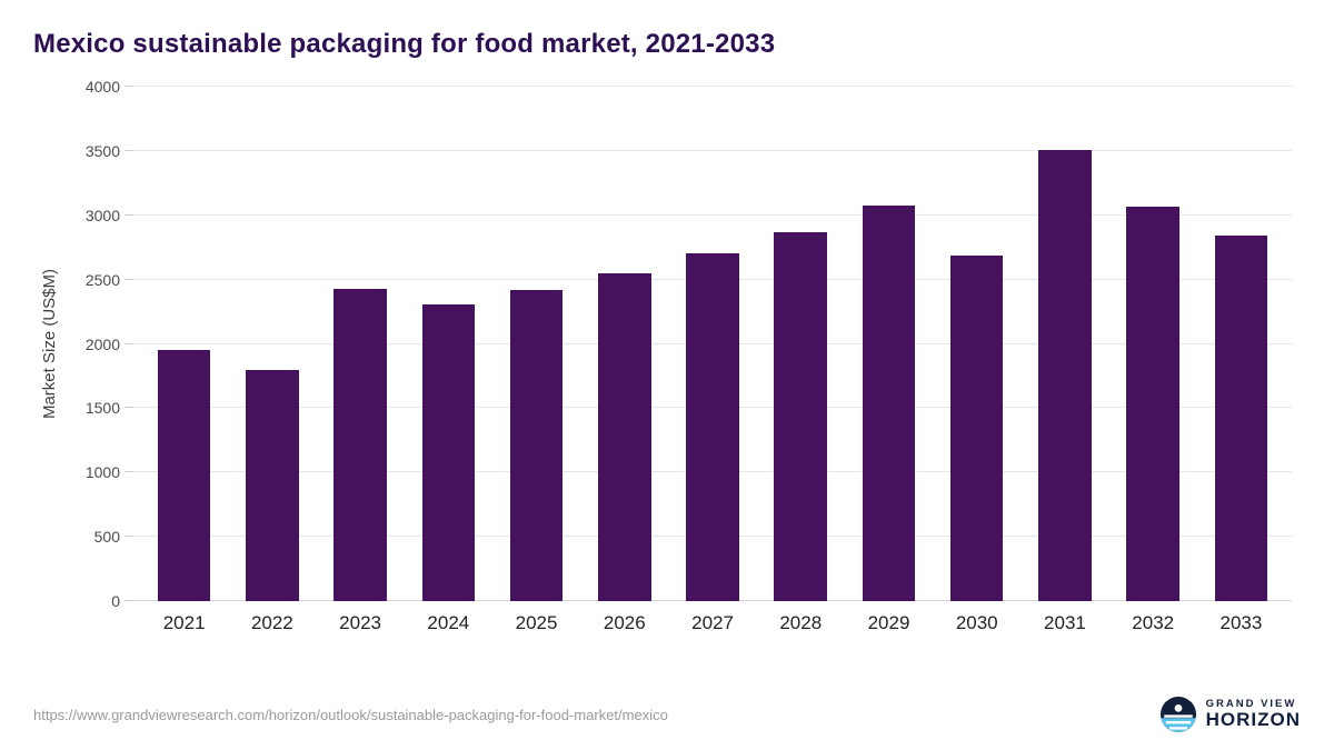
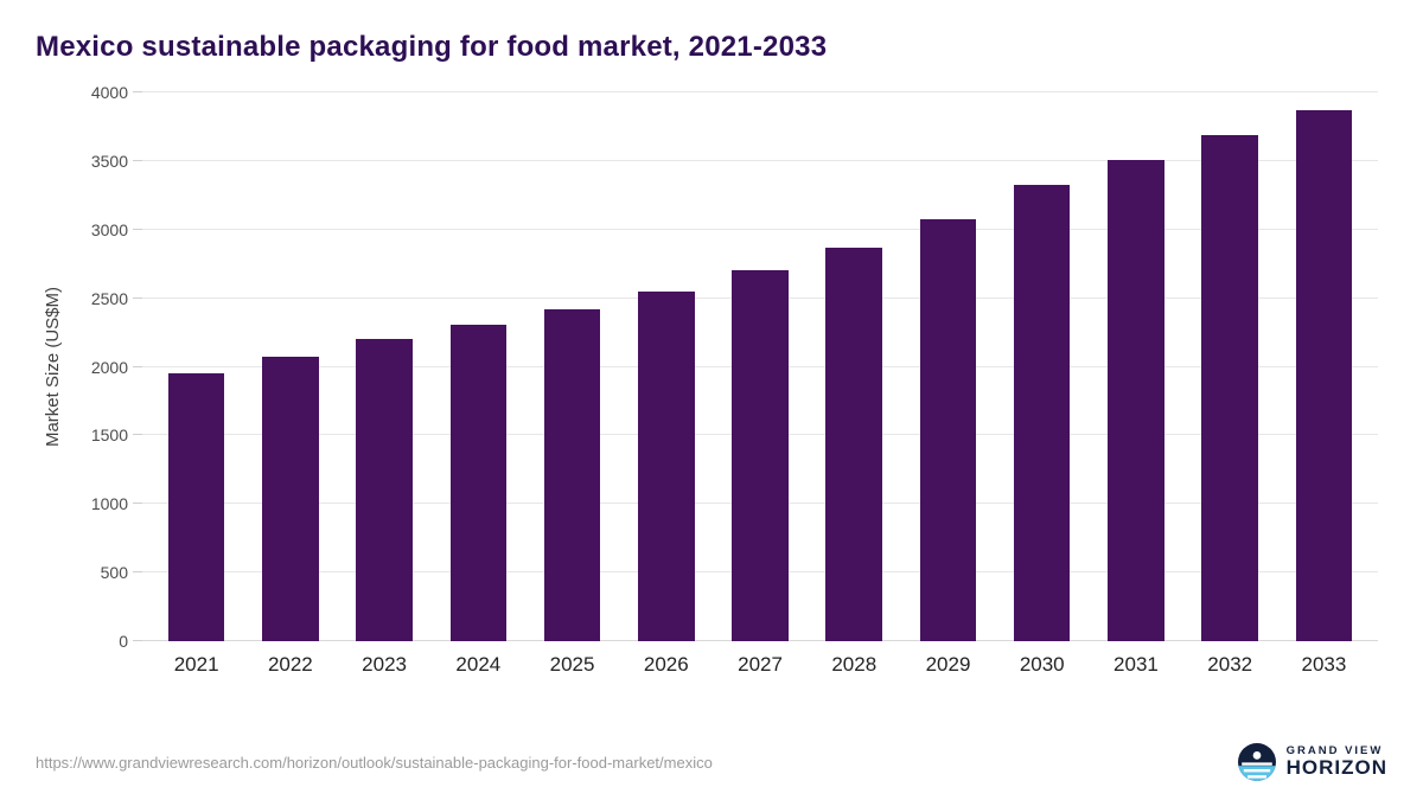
2022: 1800 -> 2080
2023: 2430 -> 2200
2030: 2690 -> 3330
2032: 3070 -> 3680
2033: 2840 -> 3870
